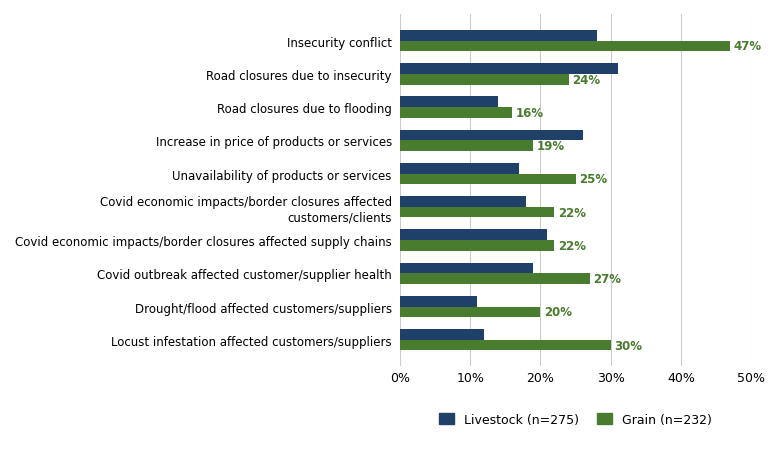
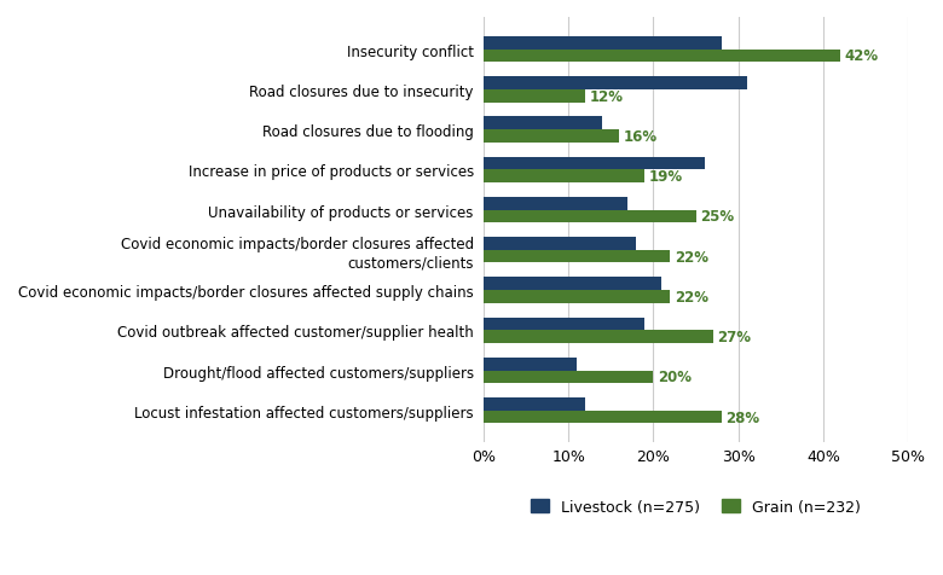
Grain (n=232)/Insecurity conflict: 47% -> 42%
Grain (n=232)/Road closures due to insecurity: 24% -> 12%
Grain (n=232)/Locust infestation affected customers/suppliers: 30% -> 28%
